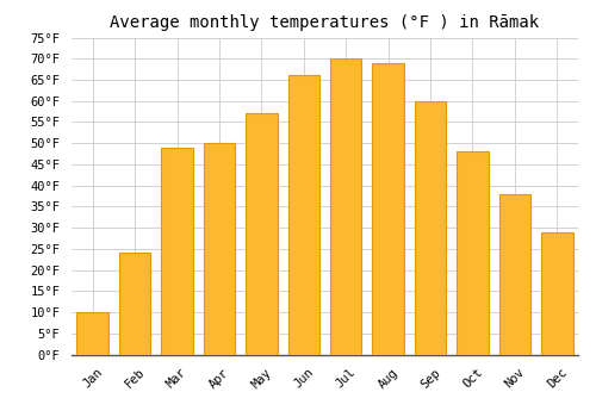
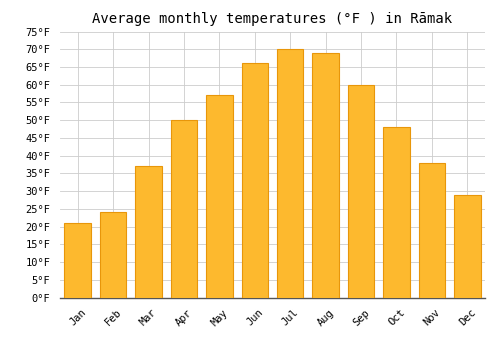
Jan: 10°F -> 21°F
Mar: 49°F -> 37°F
